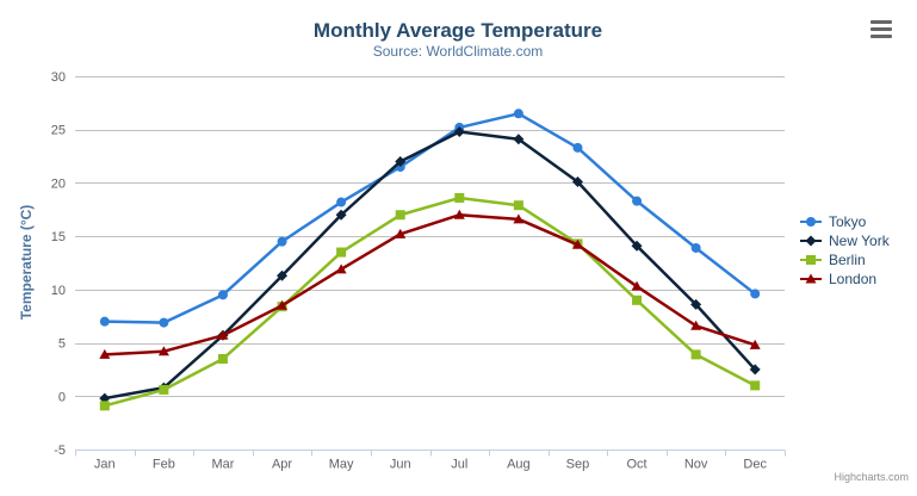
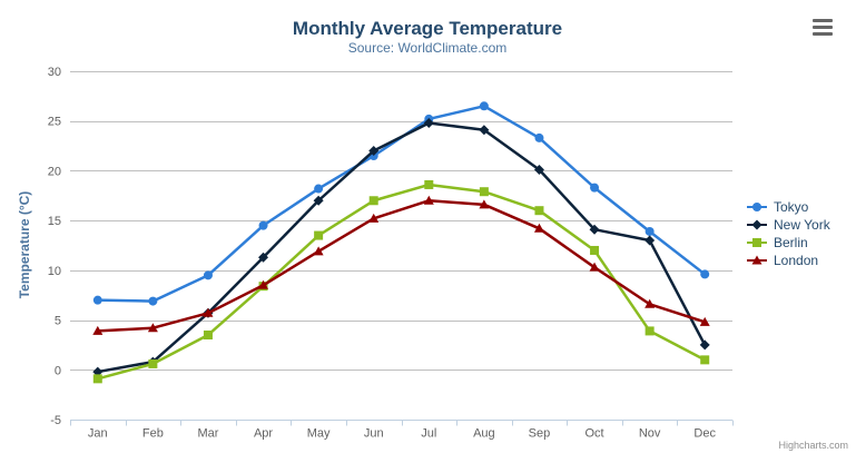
Berlin/Sep: 14 -> 16
Berlin/Oct: 9 -> 12
New York/Nov: 9 -> 13
